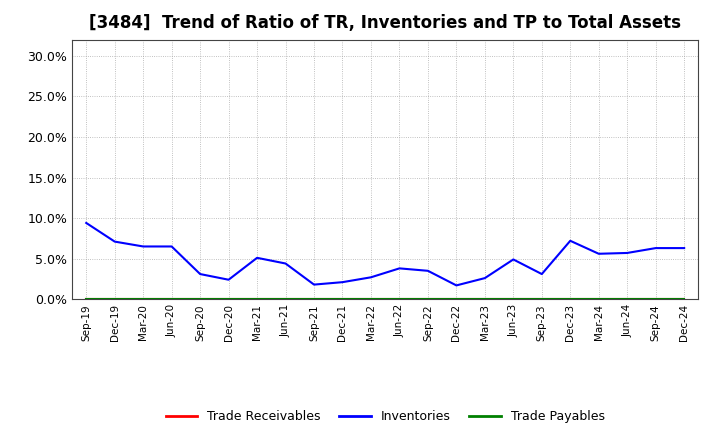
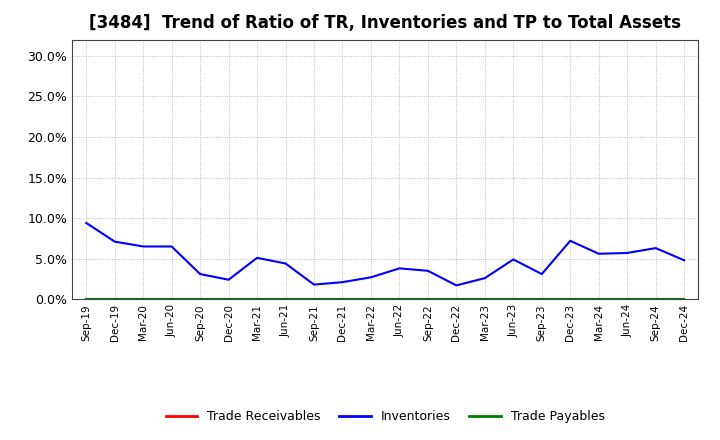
Inventories/Dec-24: 6.3% -> 4.8%
